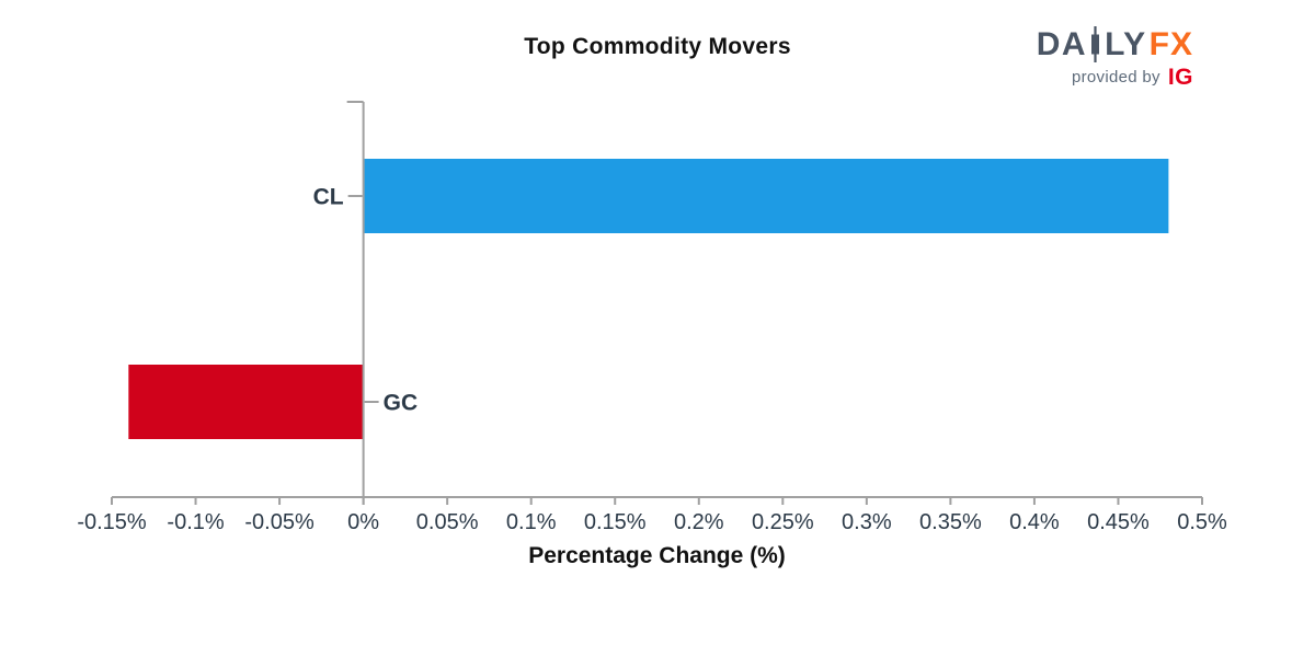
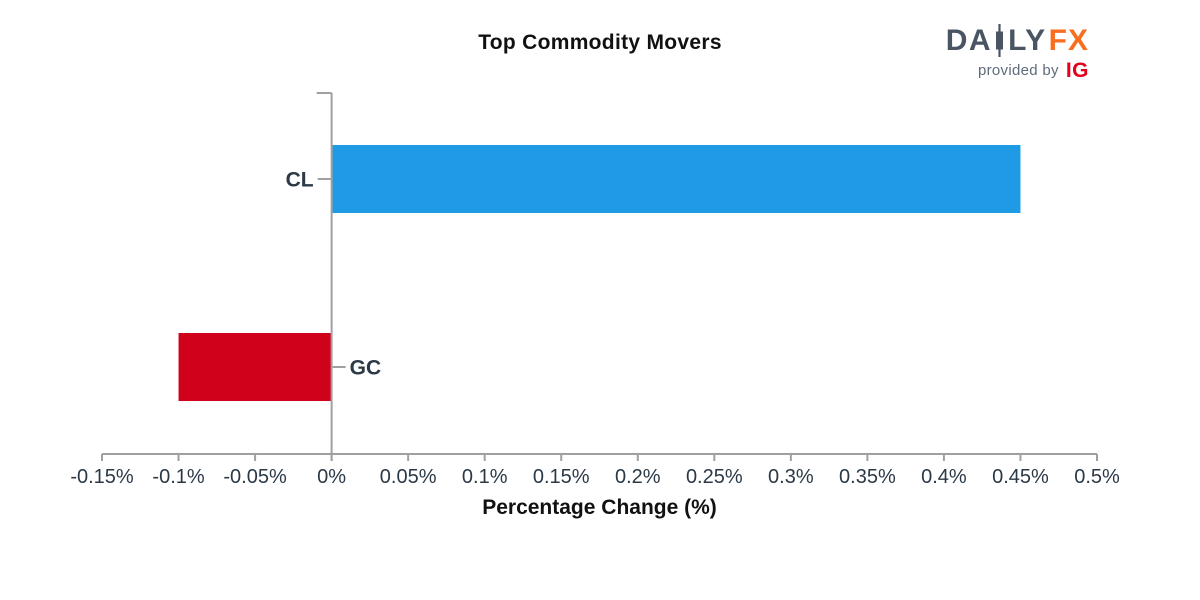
CL: 0.48% -> 0.45%
GC: -0.14% -> -0.10%
